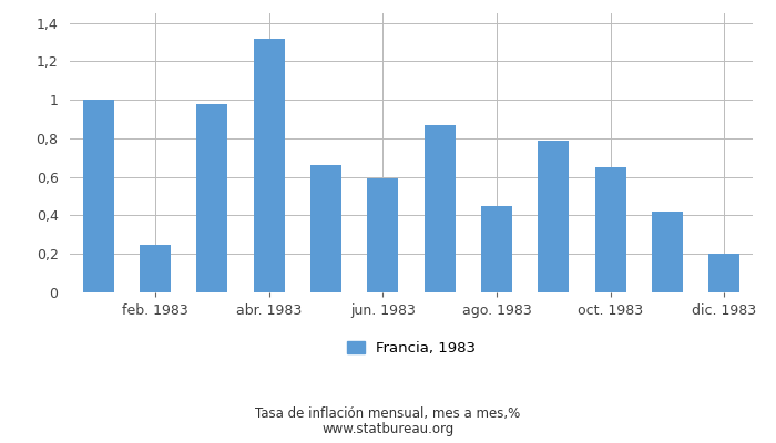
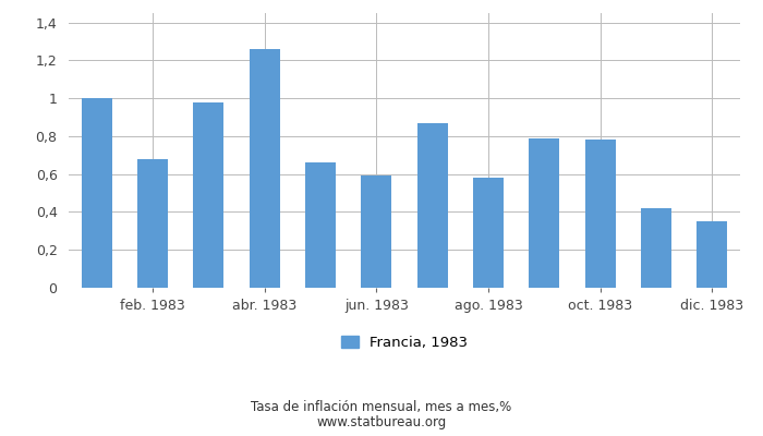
feb. 1983: 0,25 -> 0,68
abr. 1983: 1,32 -> 1,26
ago. 1983: 0,45 -> 0,58
oct. 1983: 0,65 -> 0,78
dic. 1983: 0,20 -> 0,35
